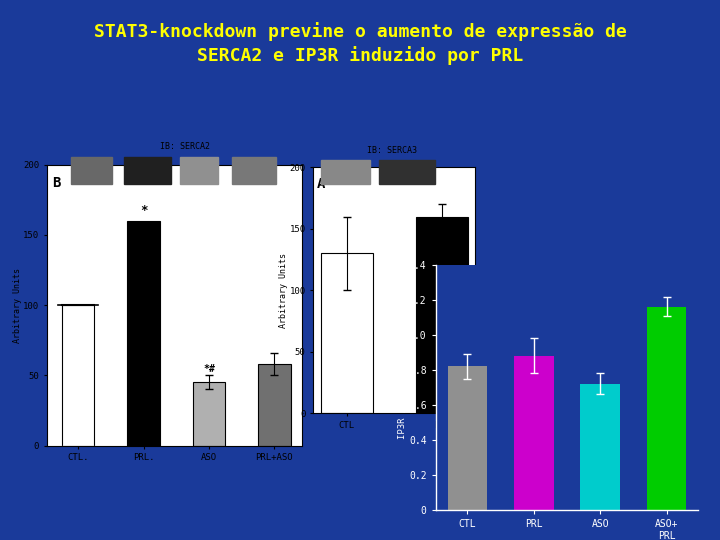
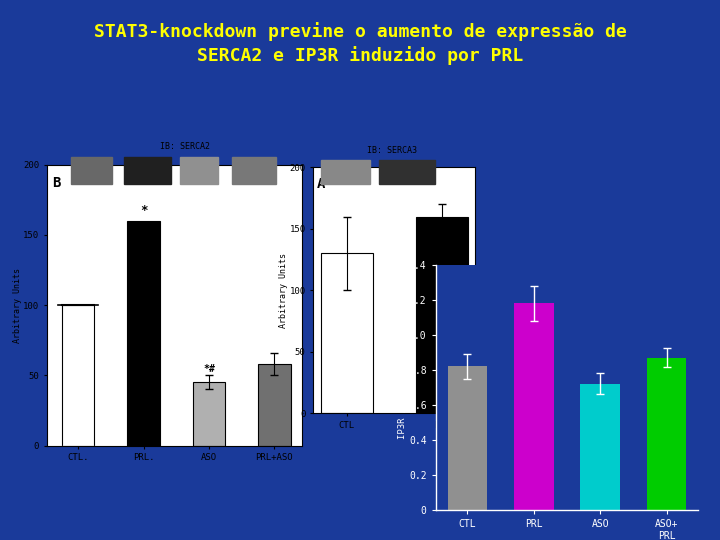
PRL: 0.88 -> 1.18
ASO+ PRL: 1.16 -> 0.87
